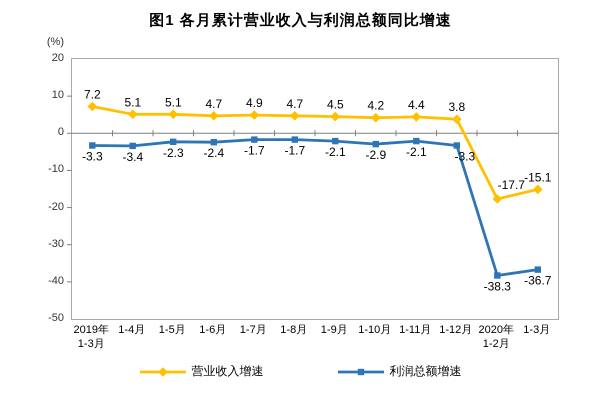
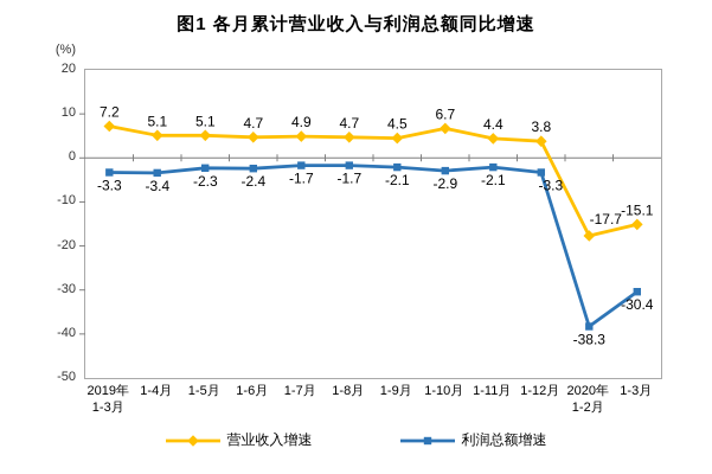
营业收入增速/1-10月: 4.2 -> 6.7
利润总额增速/1-3月: -36.7 -> -30.4
